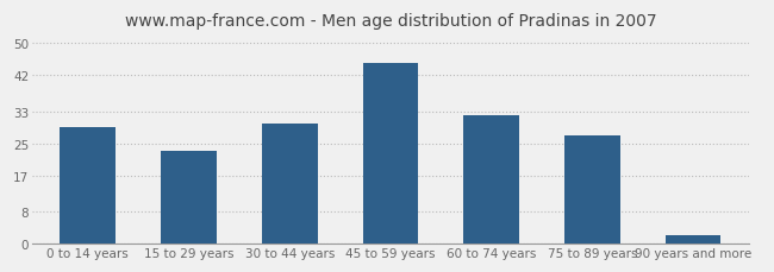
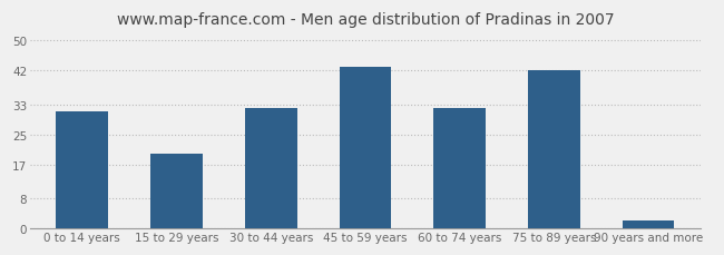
0 to 14 years: 29 -> 31
15 to 29 years: 23 -> 20
30 to 44 years: 30 -> 32
45 to 59 years: 45 -> 43
75 to 89 years: 27 -> 42
